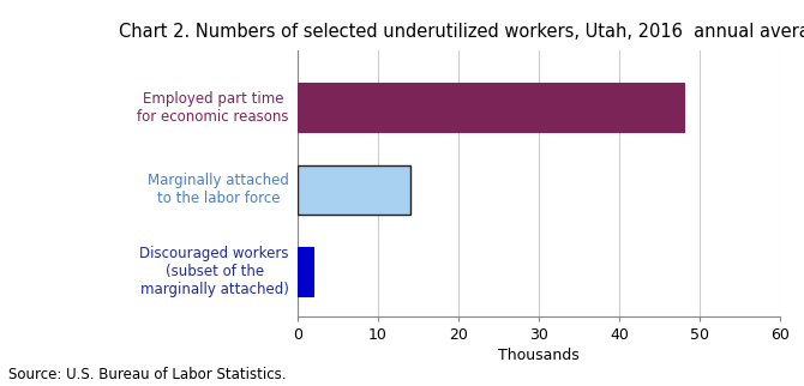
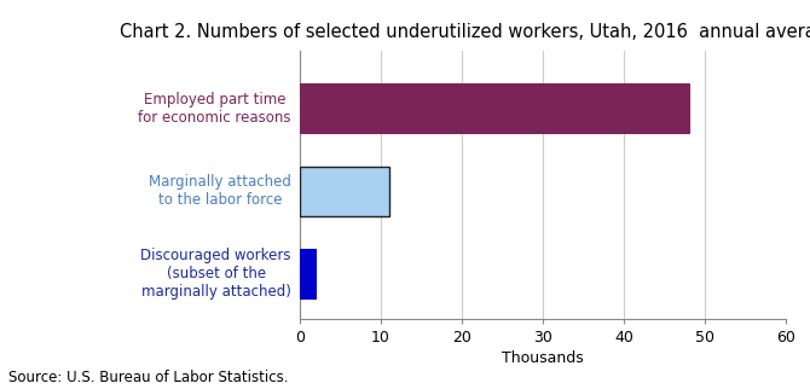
Marginally attached to the labor force: 14 -> 11
